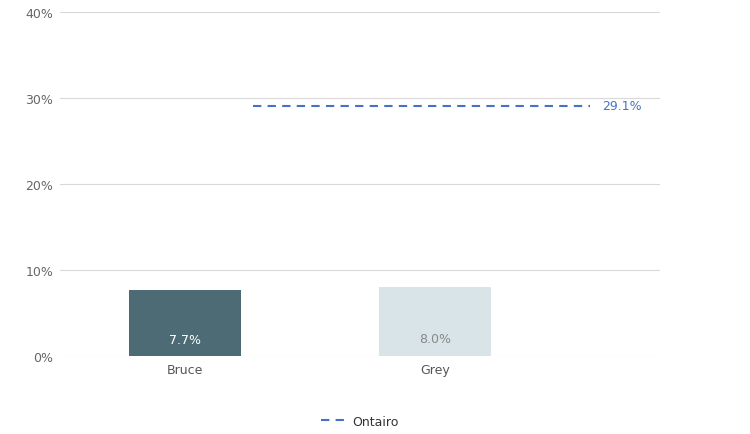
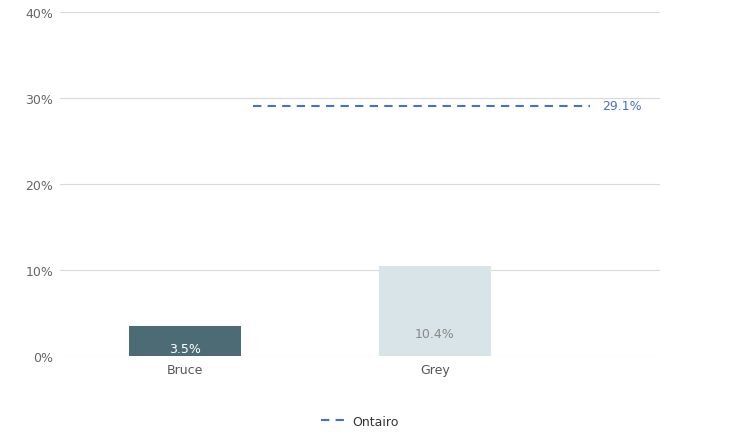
Bruce: 7.7% -> 3.5%
Grey: 8.0% -> 10.4%
